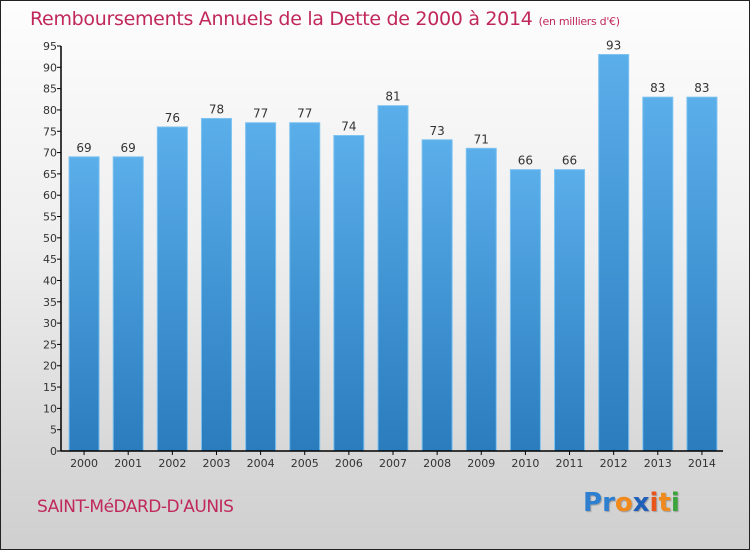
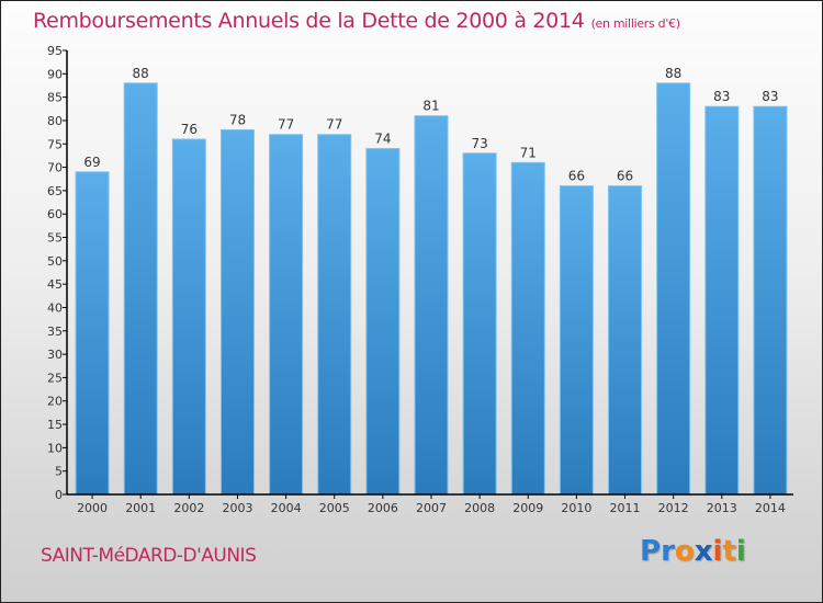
2001: 69 -> 88
2012: 93 -> 88
